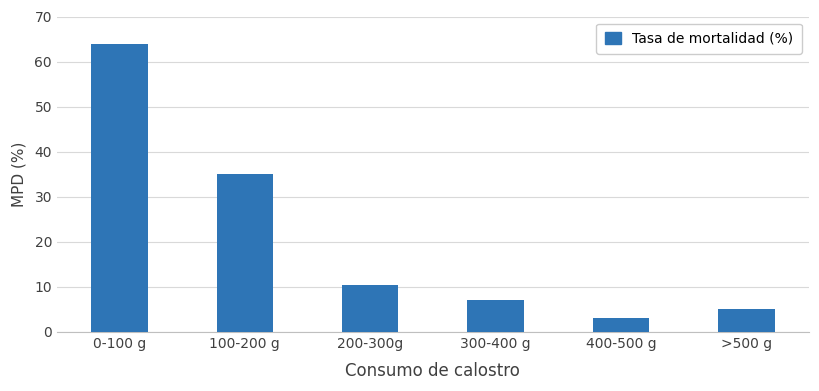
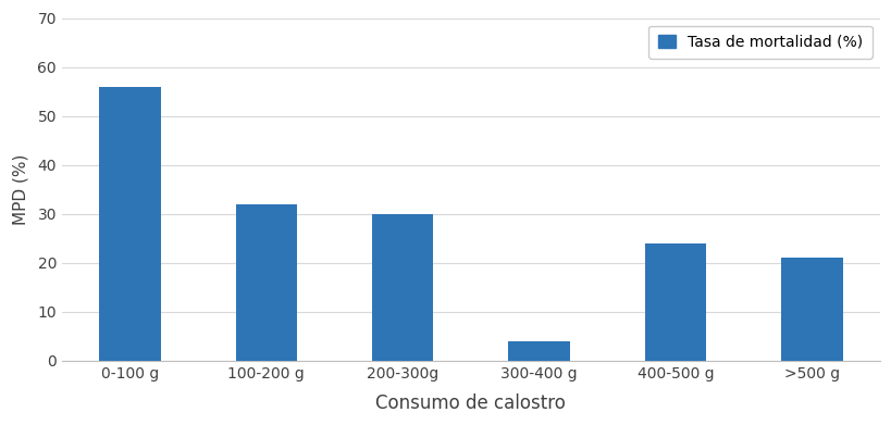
0-100 g: 64.0 -> 56.0
100-200 g: 35.0 -> 32.0
200-300g: 10.5 -> 30.0
300-400 g: 7.0 -> 4.0
400-500 g: 3.0 -> 24.0
>500 g: 5.0 -> 21.0
